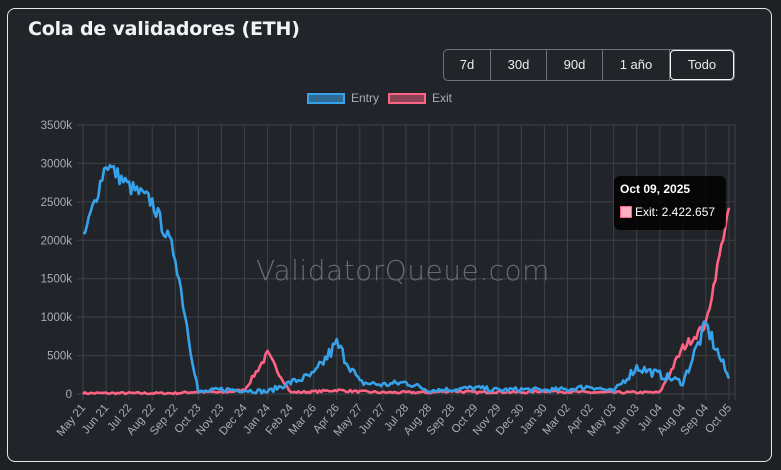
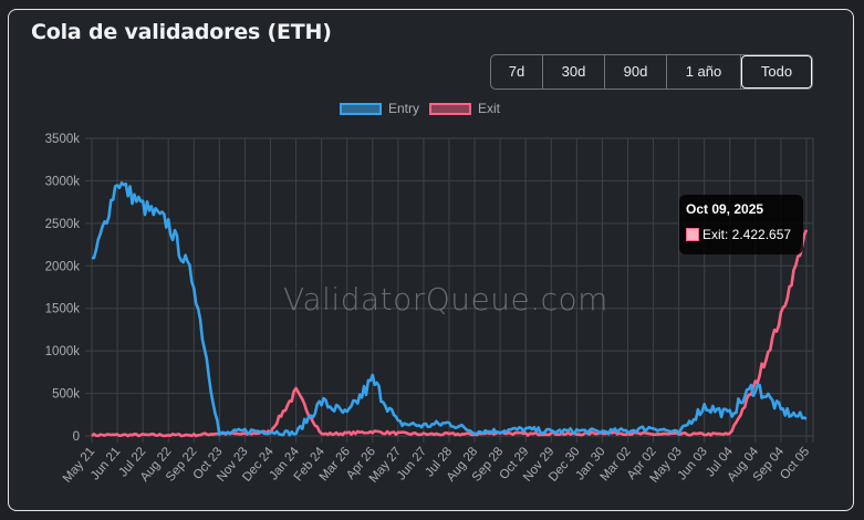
Entry/Feb 24: 200k -> 400k
Entry/Aug 04: 200k -> 600k
Entry/Sep 04: 900k -> 300k
Exit/Sep 04: 900k -> 1400k
